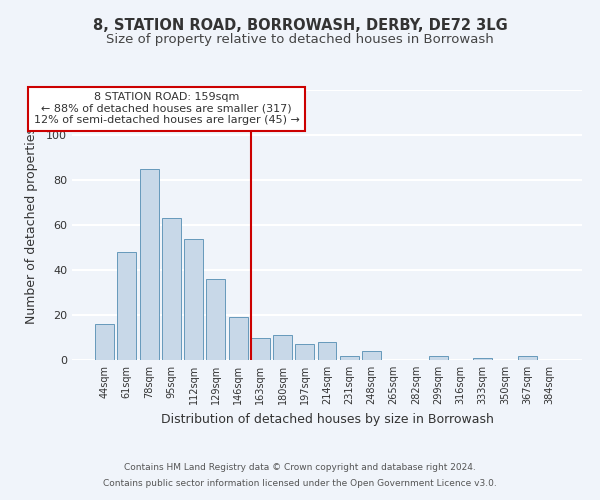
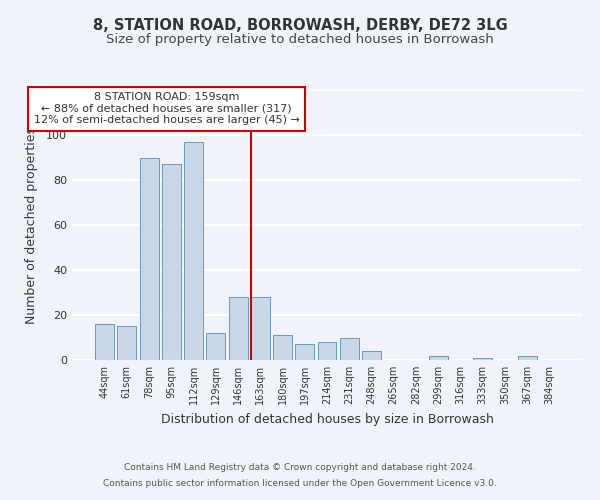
61sqm: 48 -> 15
78sqm: 85 -> 90
95sqm: 63 -> 87
112sqm: 54 -> 97
129sqm: 36 -> 12
146sqm: 19 -> 28
163sqm: 10 -> 28
231sqm: 2 -> 10
